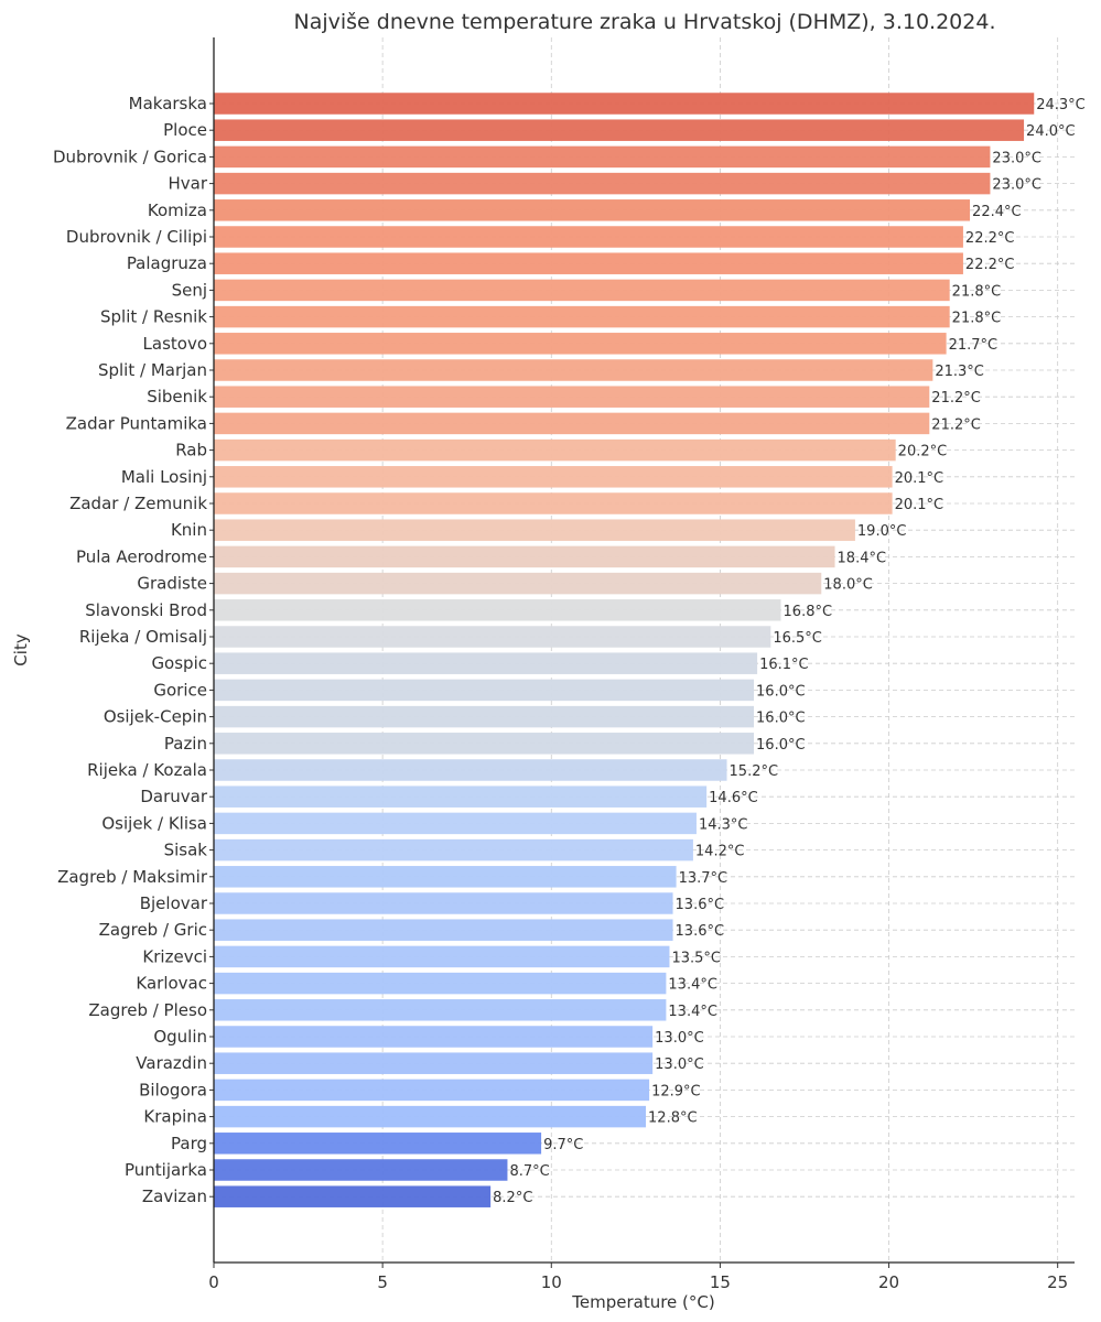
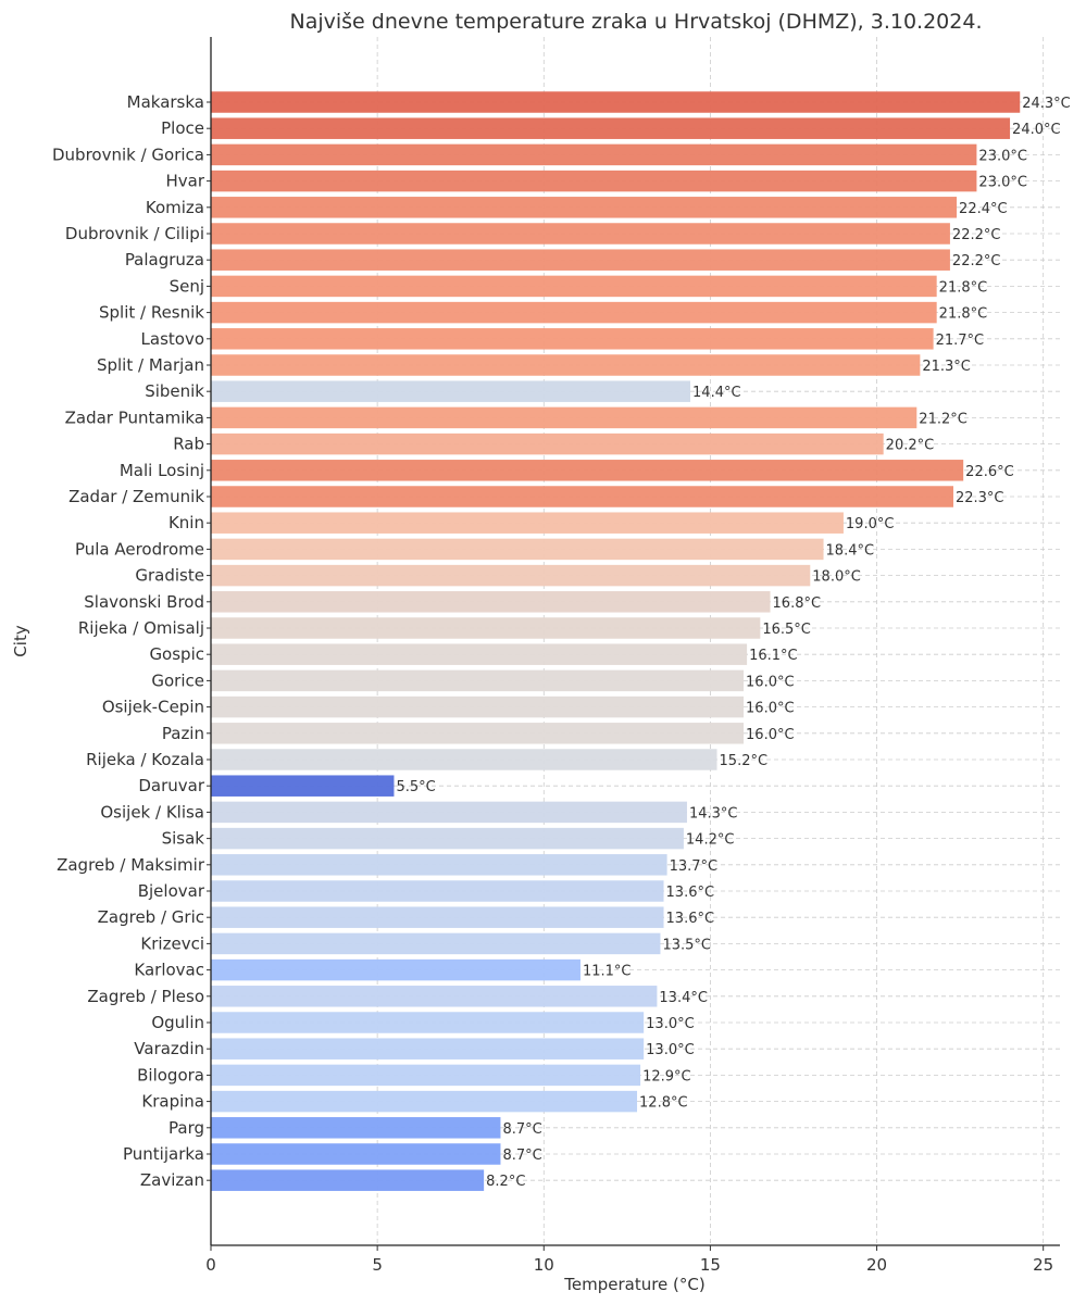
Sibenik: 21.2°C -> 14.4°C
Mali Losinj: 20.1°C -> 22.6°C
Zadar / Zemunik: 20.1°C -> 22.3°C
Daruvar: 14.6°C -> 5.5°C
Karlovac: 13.4°C -> 11.1°C
Parg: 9.7°C -> 8.7°C
